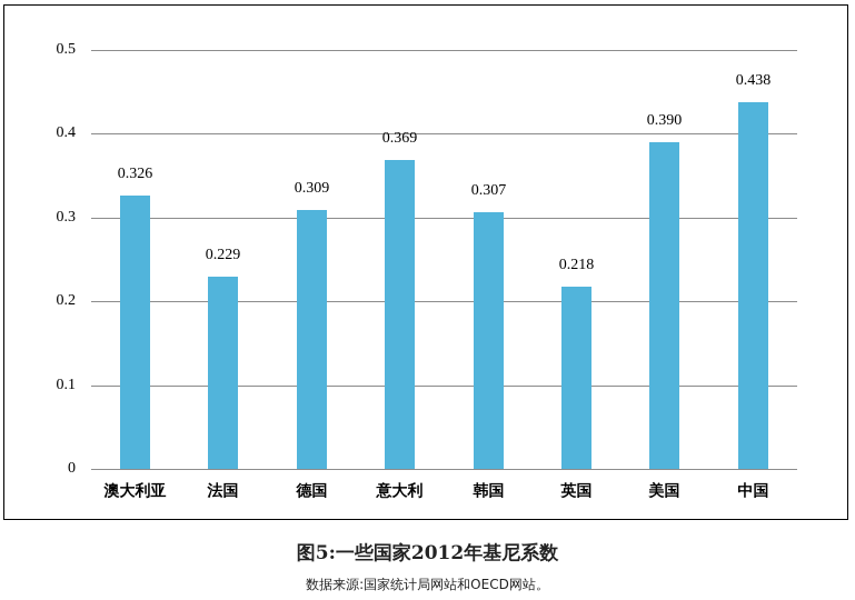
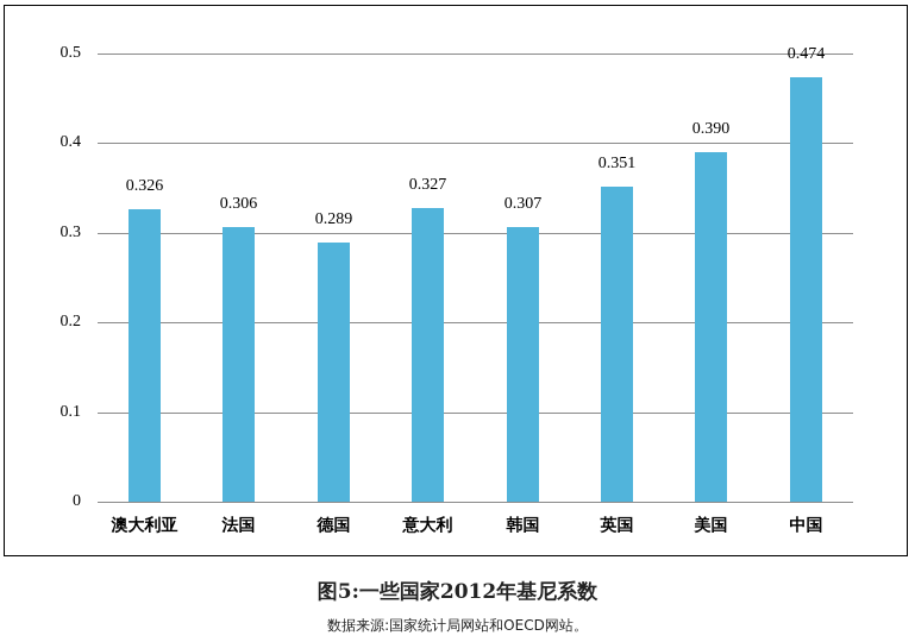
法国: 0.229 -> 0.306
德国: 0.309 -> 0.289
意大利: 0.369 -> 0.327
英国: 0.218 -> 0.351
中国: 0.438 -> 0.474
